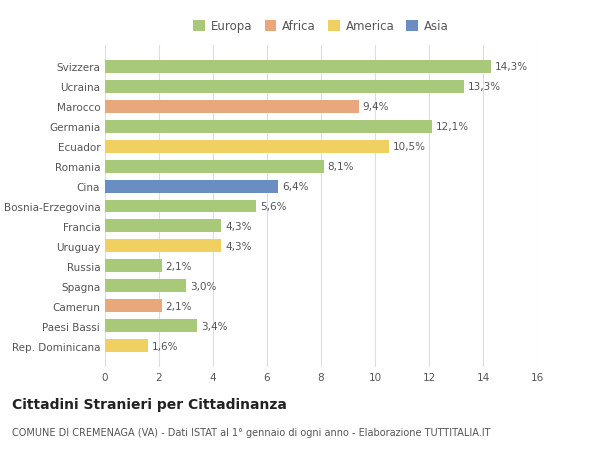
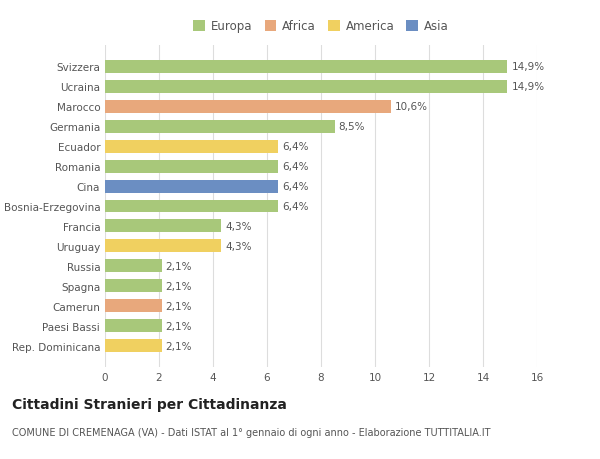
Svizzera: 14,3% -> 14,9%
Ucraina: 13,3% -> 14,9%
Marocco: 9,4% -> 10,6%
Germania: 12,1% -> 8,5%
Ecuador: 10,5% -> 6,4%
Romania: 8,1% -> 6,4%
Bosnia-Erzegovina: 5,6% -> 6,4%
Spagna: 3,0% -> 2,1%
Paesi Bassi: 3,4% -> 2,1%
Rep. Dominicana: 1,6% -> 2,1%
